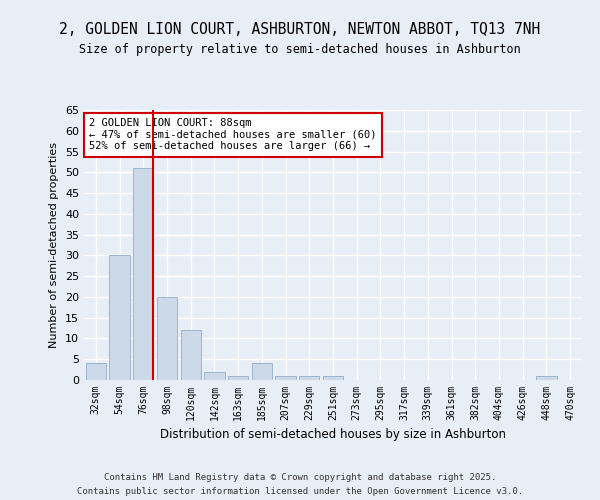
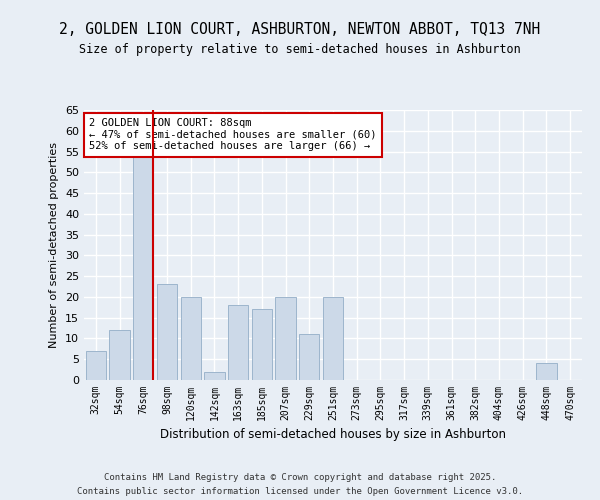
32sqm: 4 -> 7
54sqm: 30 -> 12
76sqm: 51 -> 54
98sqm: 20 -> 23
120sqm: 12 -> 20
163sqm: 1 -> 18
185sqm: 4 -> 17
207sqm: 1 -> 20
229sqm: 1 -> 11
251sqm: 1 -> 20
448sqm: 1 -> 4
